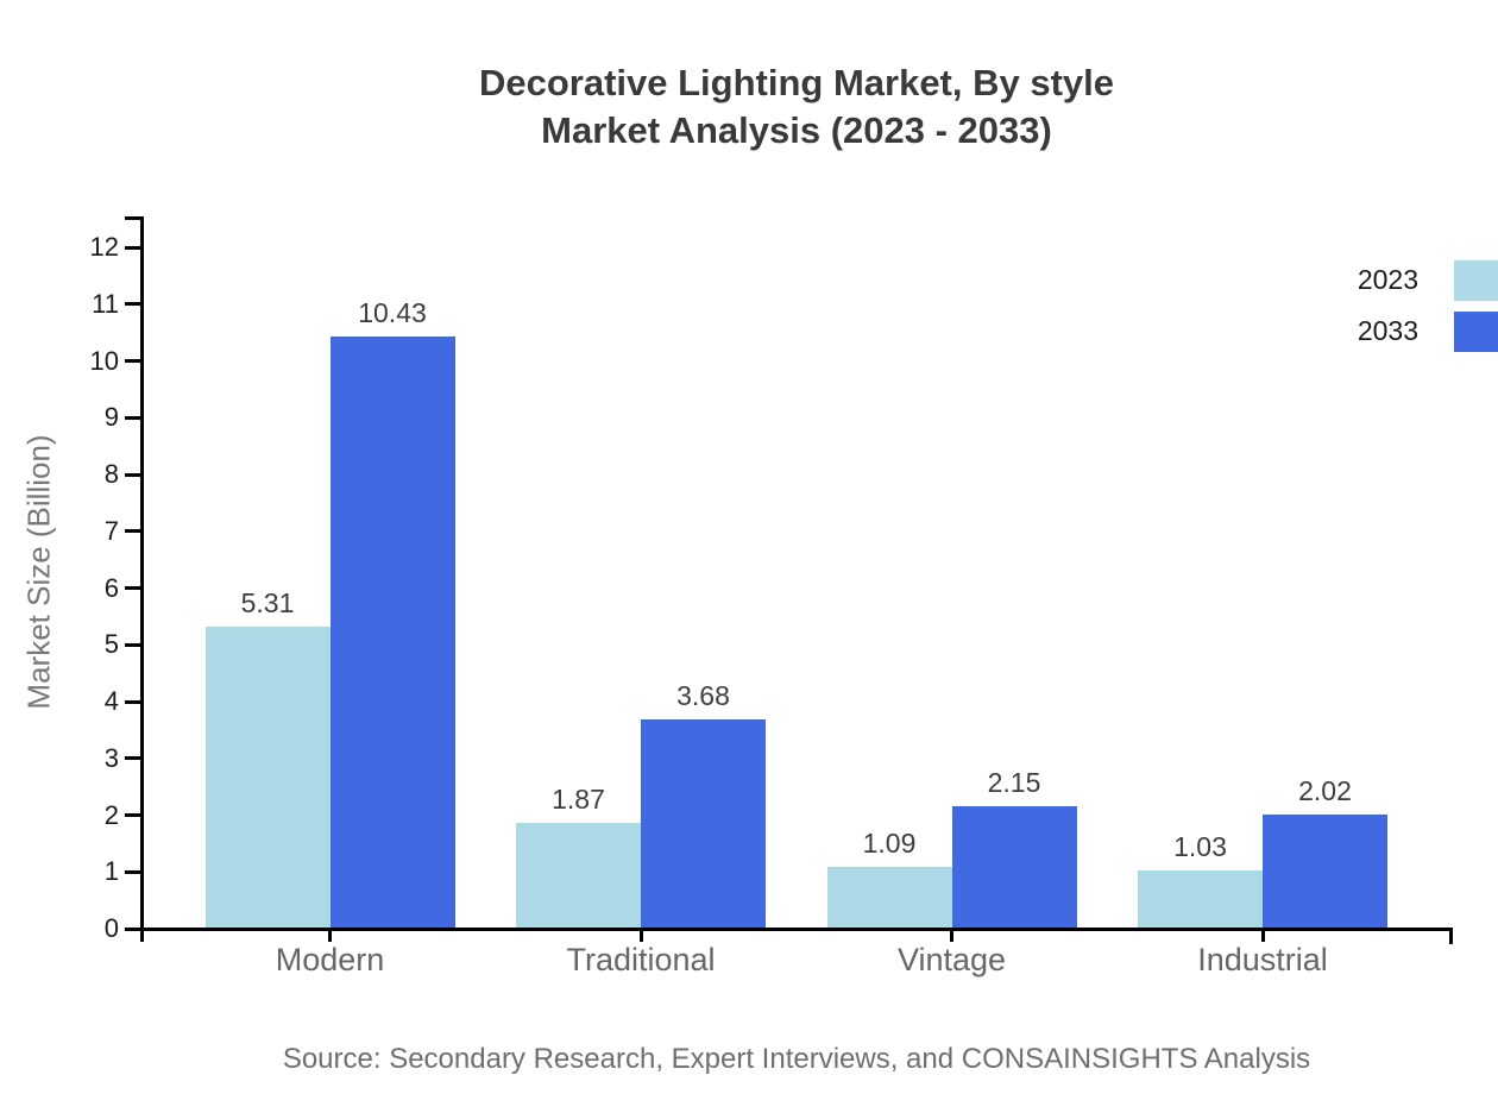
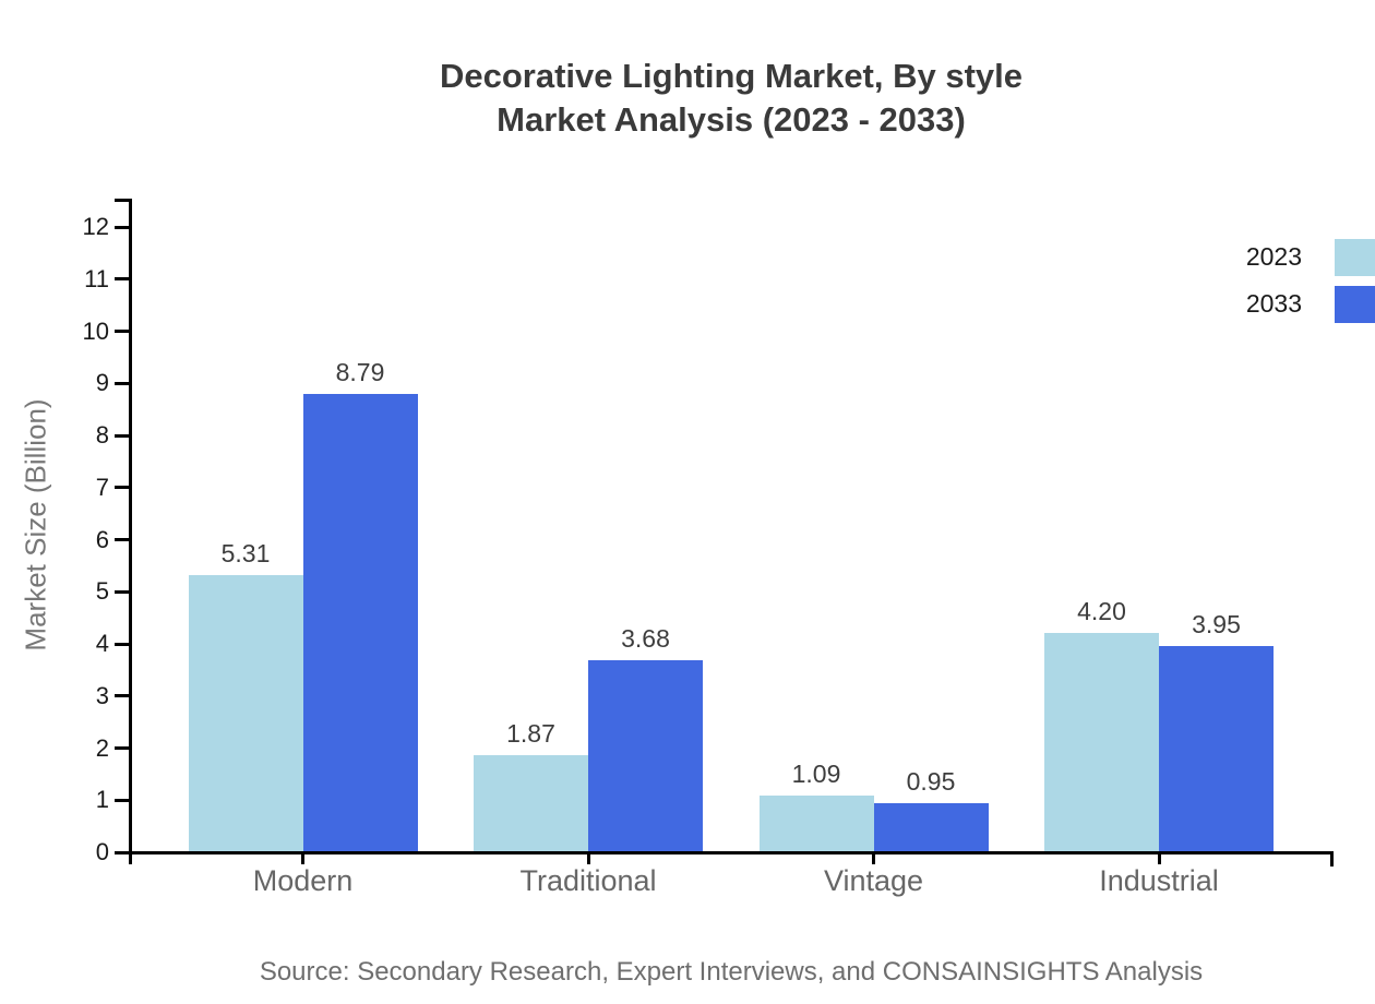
2033/Modern: 10.43 -> 8.79
2033/Vintage: 2.15 -> 0.95
2023/Industrial: 1.03 -> 4.20
2033/Industrial: 2.02 -> 3.95
